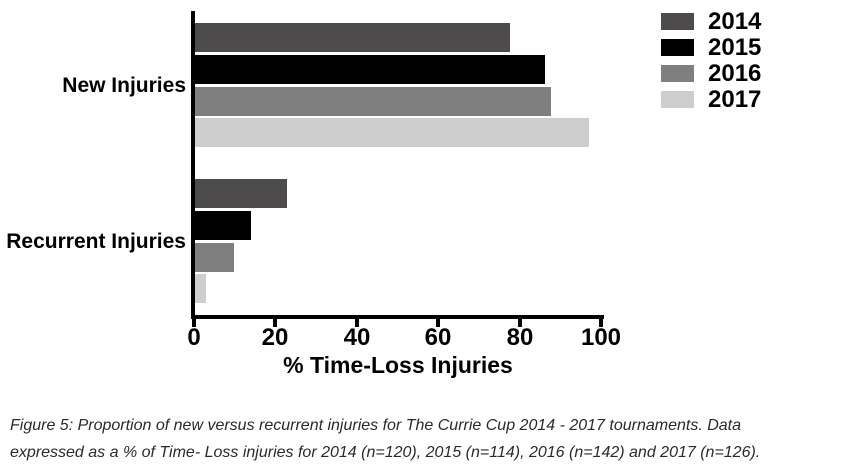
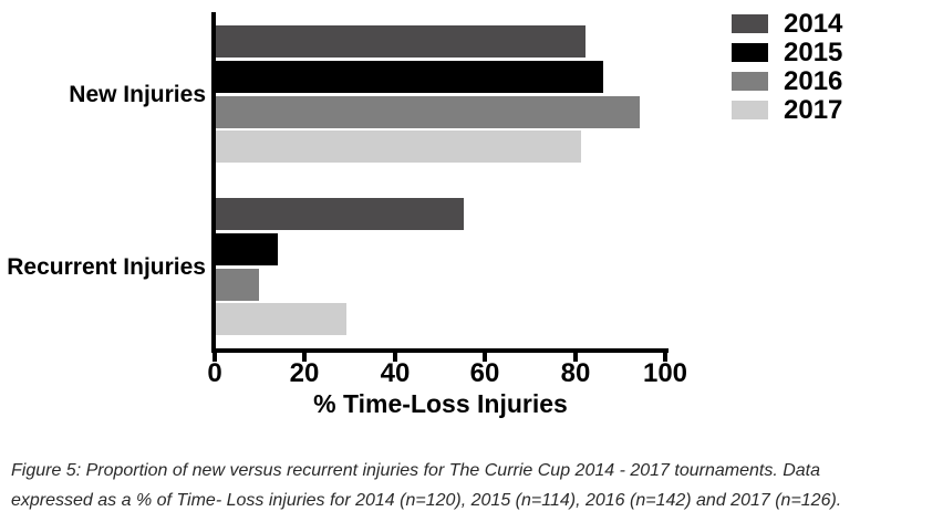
2014/New Injuries: 78 -> 82
2016/New Injuries: 88 -> 94
2017/New Injuries: 97 -> 81
2014/Recurrent Injuries: 22 -> 55
2017/Recurrent Injuries: 3 -> 29
